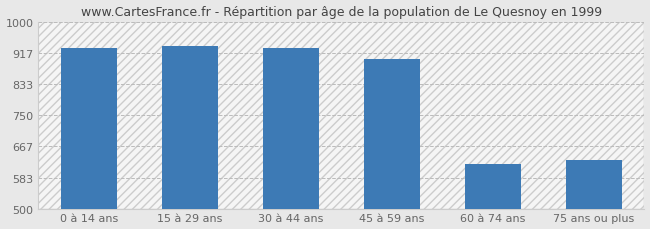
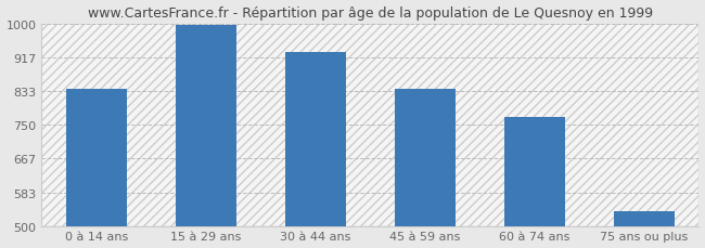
0 à 14 ans: 930 -> 838
15 à 29 ans: 935 -> 995
45 à 59 ans: 900 -> 838
60 à 74 ans: 620 -> 770
75 ans ou plus: 630 -> 535
